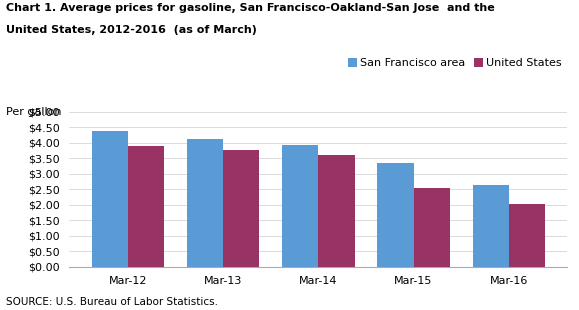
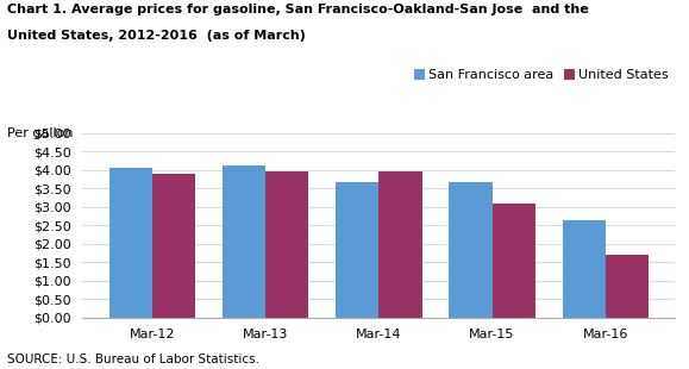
San Francisco area/Mar-12: $4.37 -> $4.05
United States/Mar-13: $3.77 -> $3.95
San Francisco area/Mar-14: $3.93 -> $3.65
United States/Mar-14: $3.60 -> $3.95
San Francisco area/Mar-15: $3.33 -> $3.65
United States/Mar-15: $2.54 -> $3.10
United States/Mar-16: $2.02 -> $1.70
